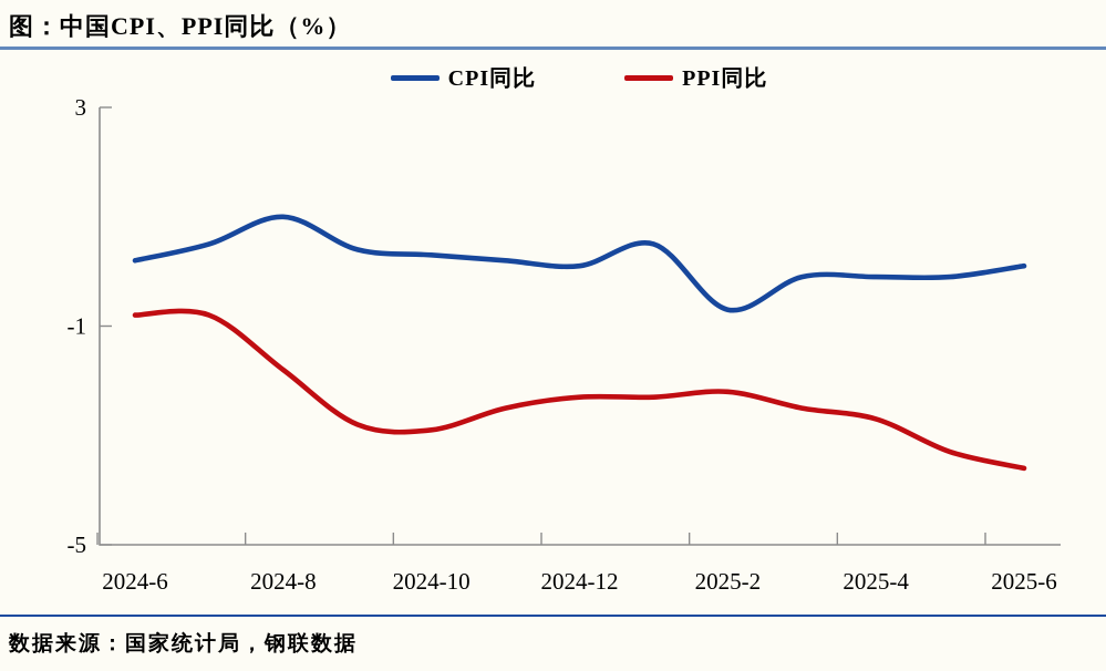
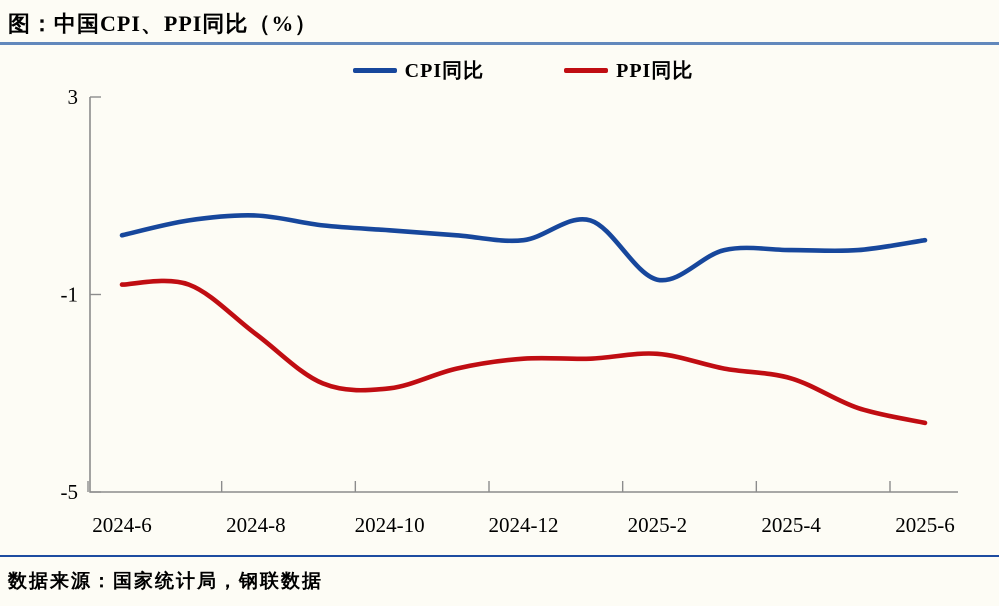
CPI同比/2024-8: 1.0 -> 0.6
